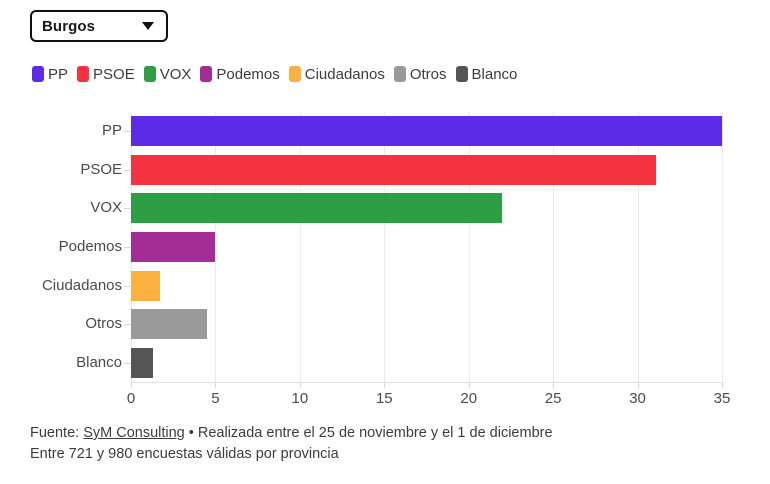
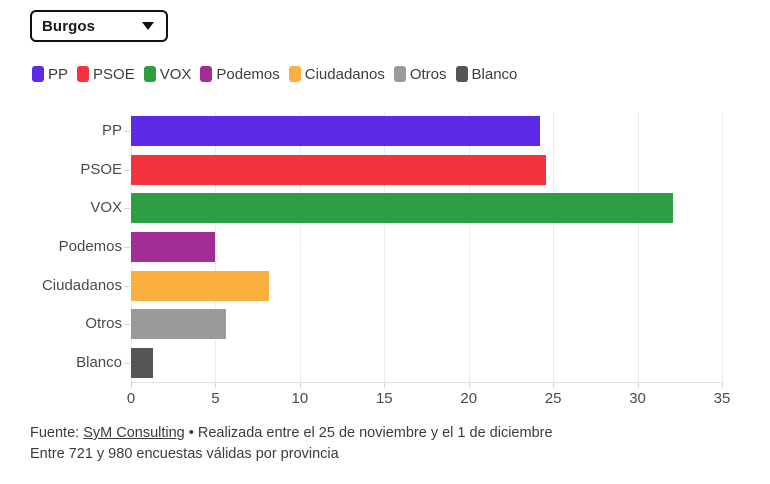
PP: 35.0 -> 24.2
PSOE: 31.1 -> 24.6
VOX: 22.0 -> 32.1
Ciudadanos: 1.7 -> 8.2
Otros: 4.5 -> 5.6
